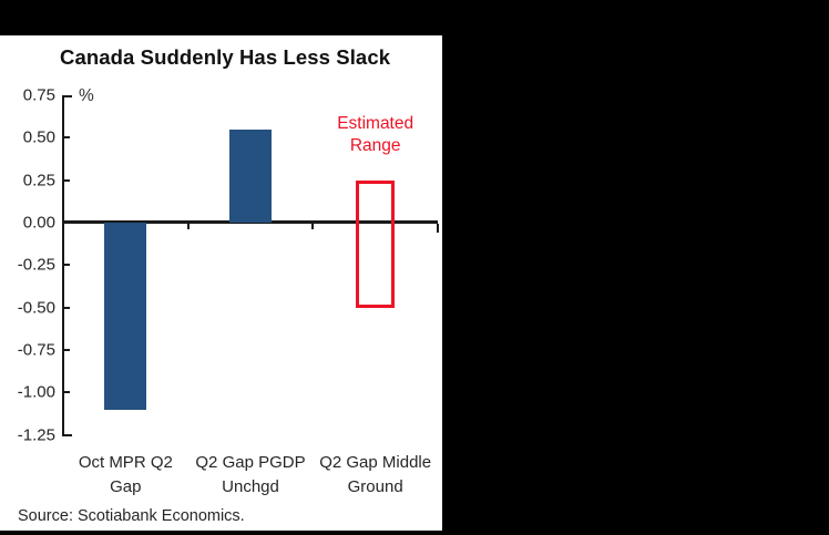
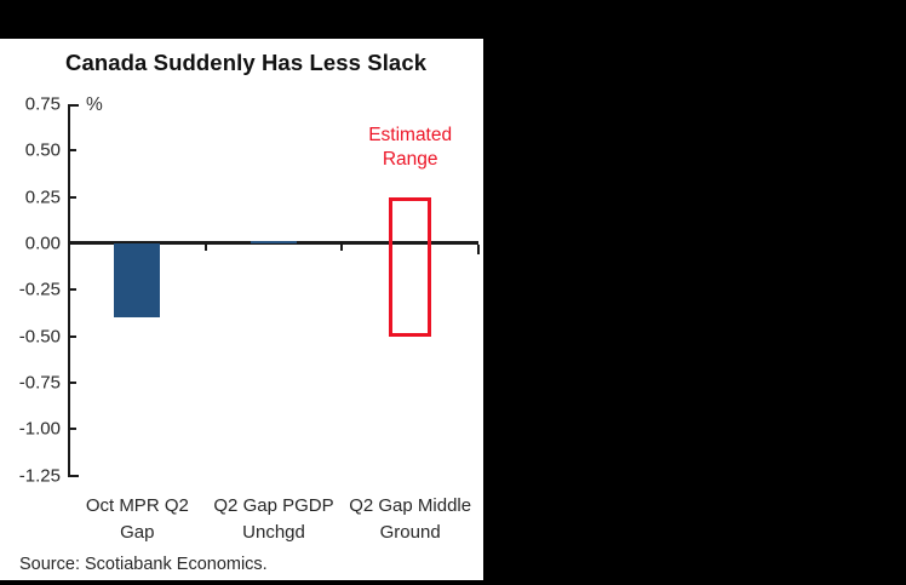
Oct MPR Q2 Gap: -1.10 -> -0.40
Q2 Gap PGDP Unchgd: 0.55 -> 0.01
